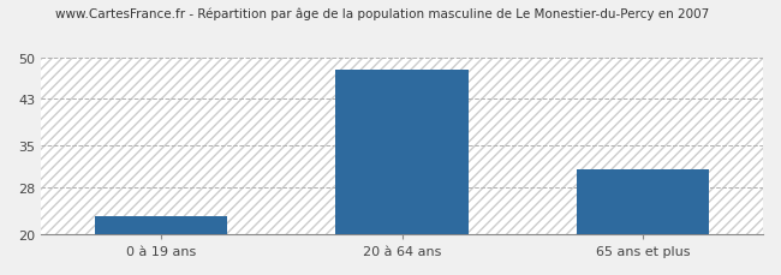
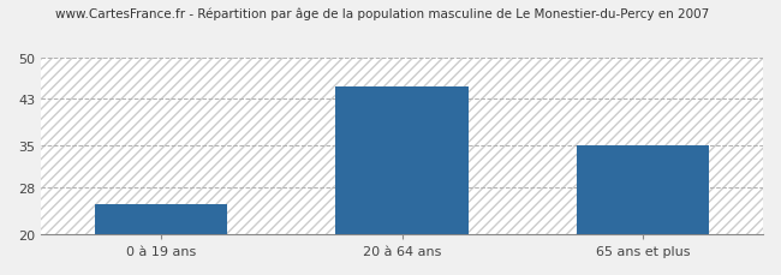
0 à 19 ans: 23 -> 25
20 à 64 ans: 48 -> 45
65 ans et plus: 31 -> 35
